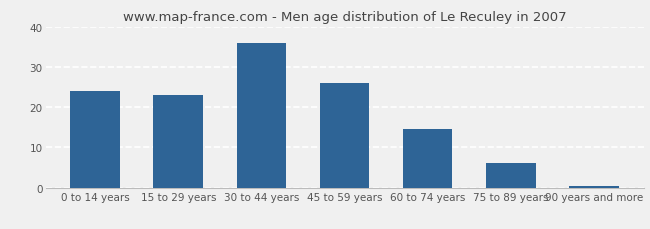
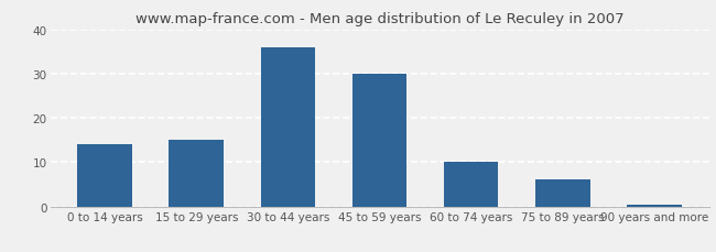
0 to 14 years: 24.0 -> 14.0
15 to 29 years: 23.0 -> 15.0
45 to 59 years: 26.0 -> 30.0
60 to 74 years: 14.5 -> 10.0
